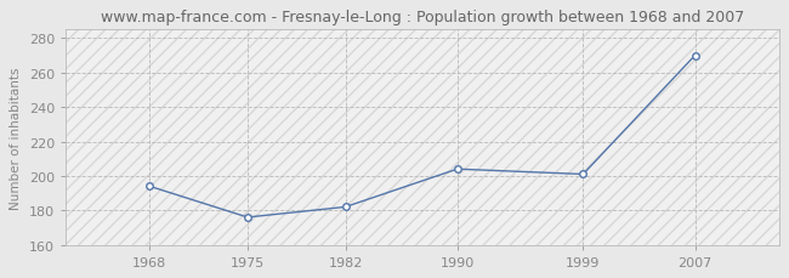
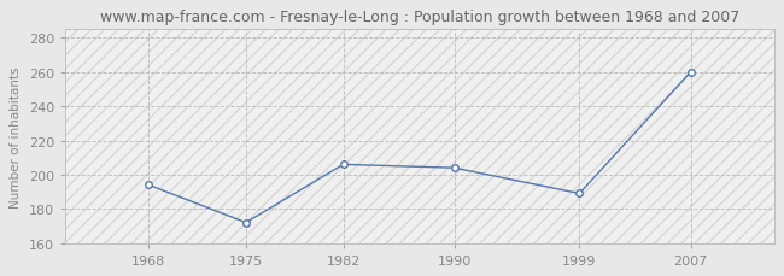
1975: 176 -> 172
1982: 182 -> 206
1999: 201 -> 189
2007: 270 -> 260
